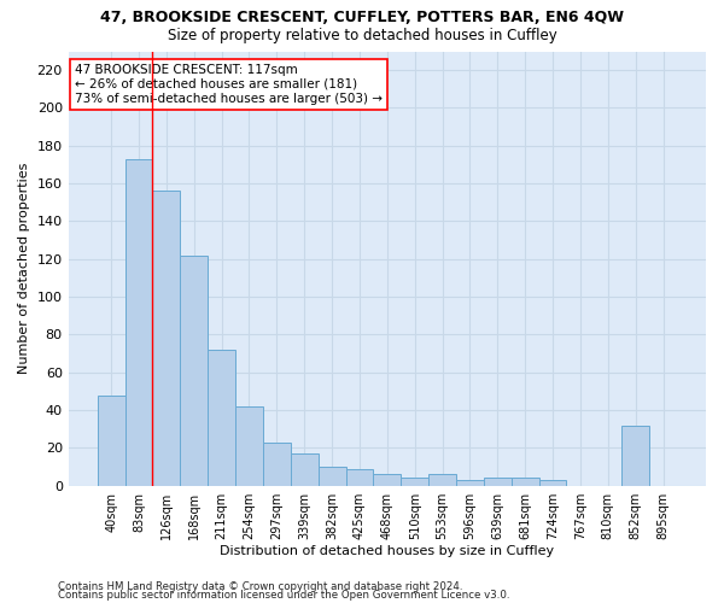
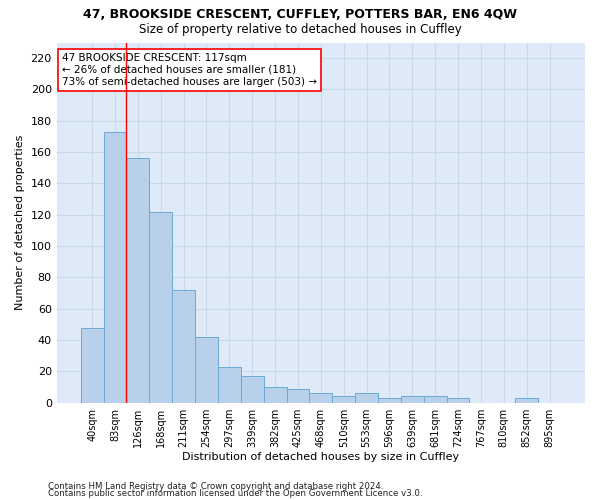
852sqm: 32 -> 3
